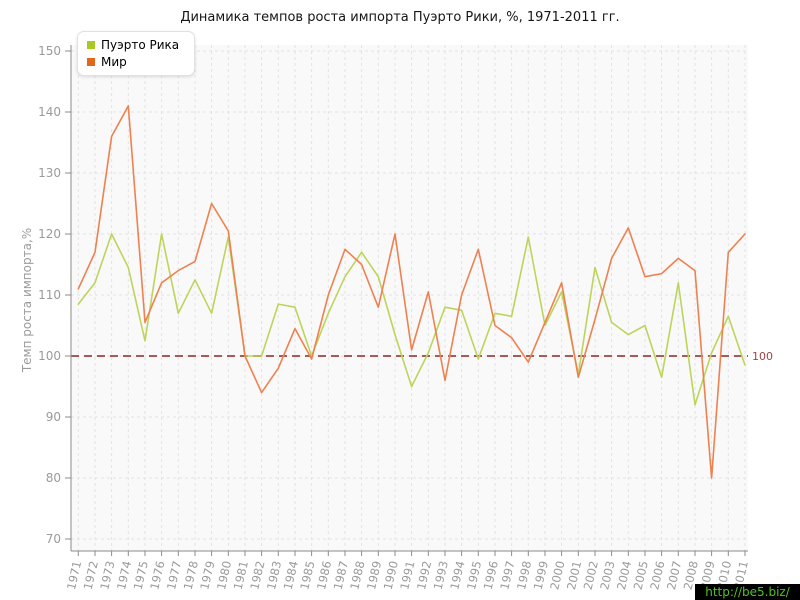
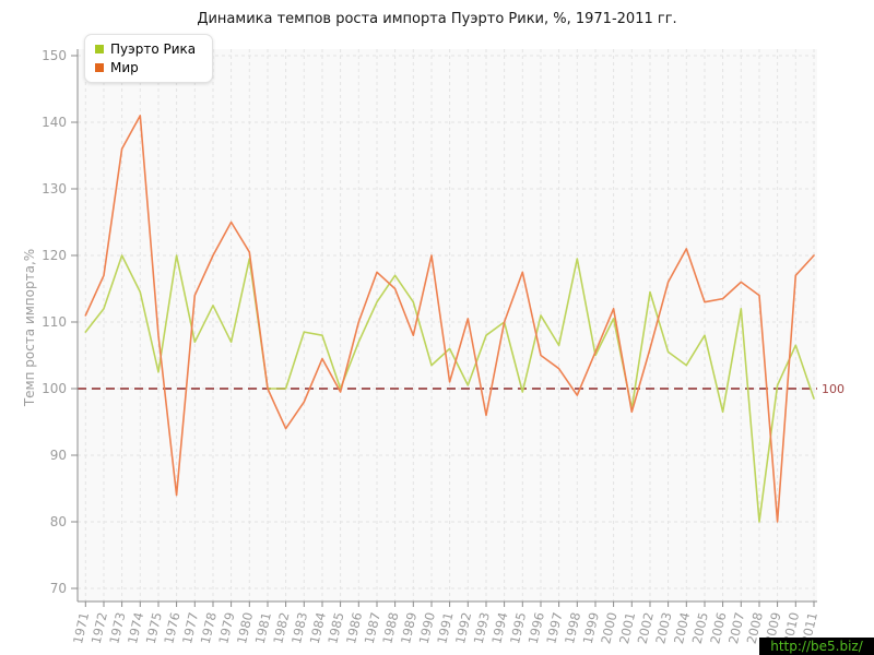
Мир/1975: 106 -> 108
Мир/1976: 112 -> 84
Мир/1978: 116 -> 120
Пуэрто Рика/1991: 95 -> 106
Пуэрто Рика/1994: 108 -> 110
Пуэрто Рика/1996: 107 -> 111
Пуэрто Рика/2005: 105 -> 108
Пуэрто Рика/2008: 92 -> 80
